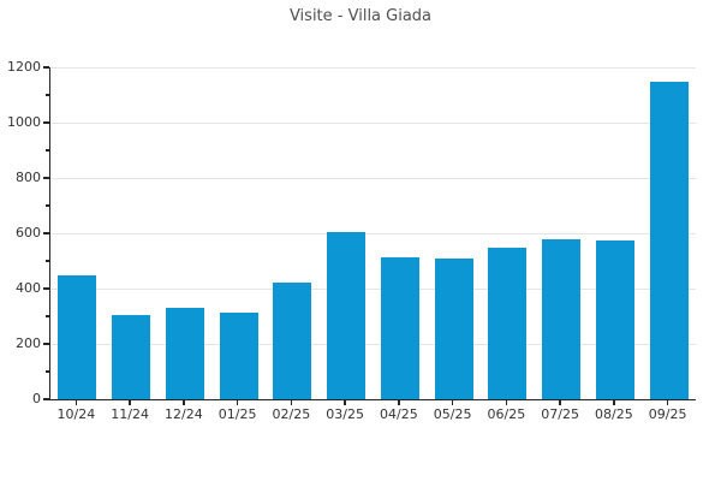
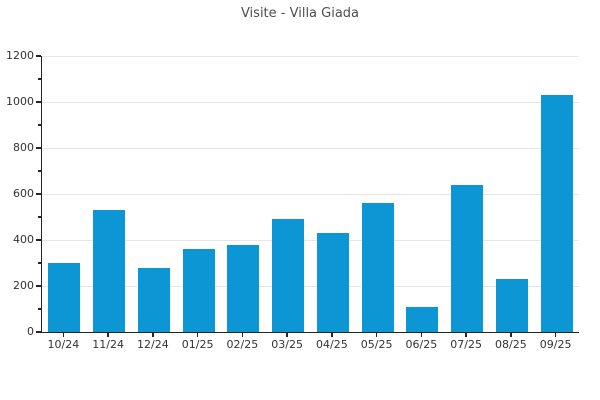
10/24: 450 -> 300
11/24: 300 -> 530
12/24: 330 -> 280
01/25: 320 -> 360
02/25: 420 -> 380
03/25: 600 -> 490
04/25: 520 -> 430
05/25: 510 -> 560
06/25: 550 -> 110
07/25: 580 -> 640
08/25: 580 -> 230
09/25: 1150 -> 1030
